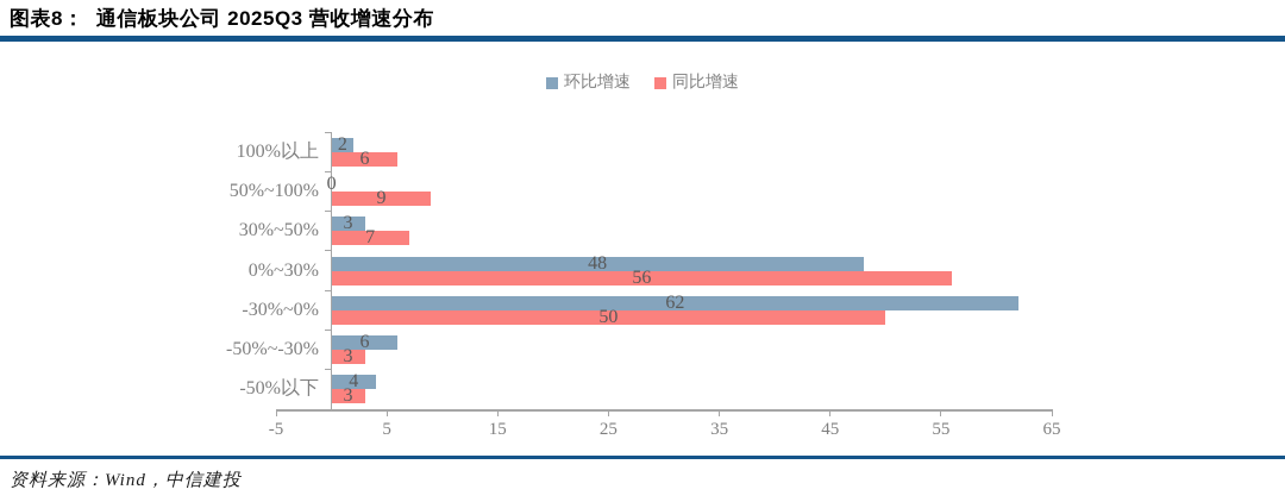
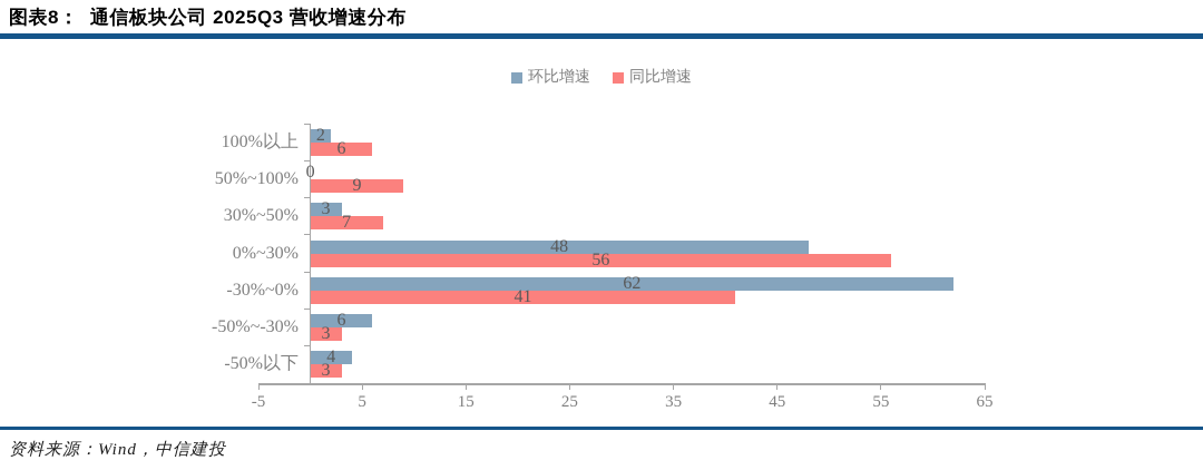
同比增速/-30%~0%: 50 -> 41
